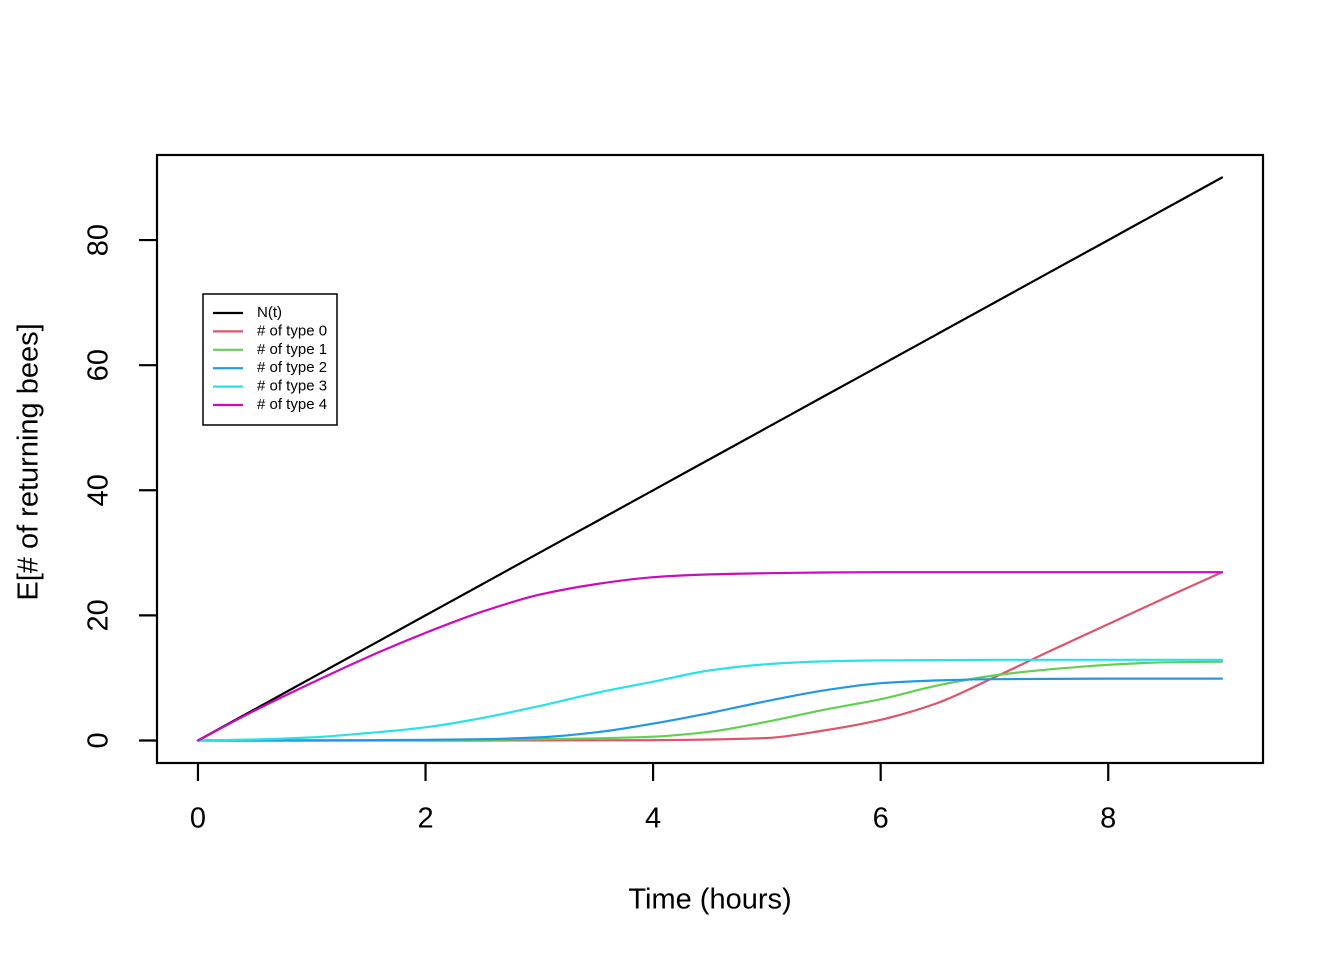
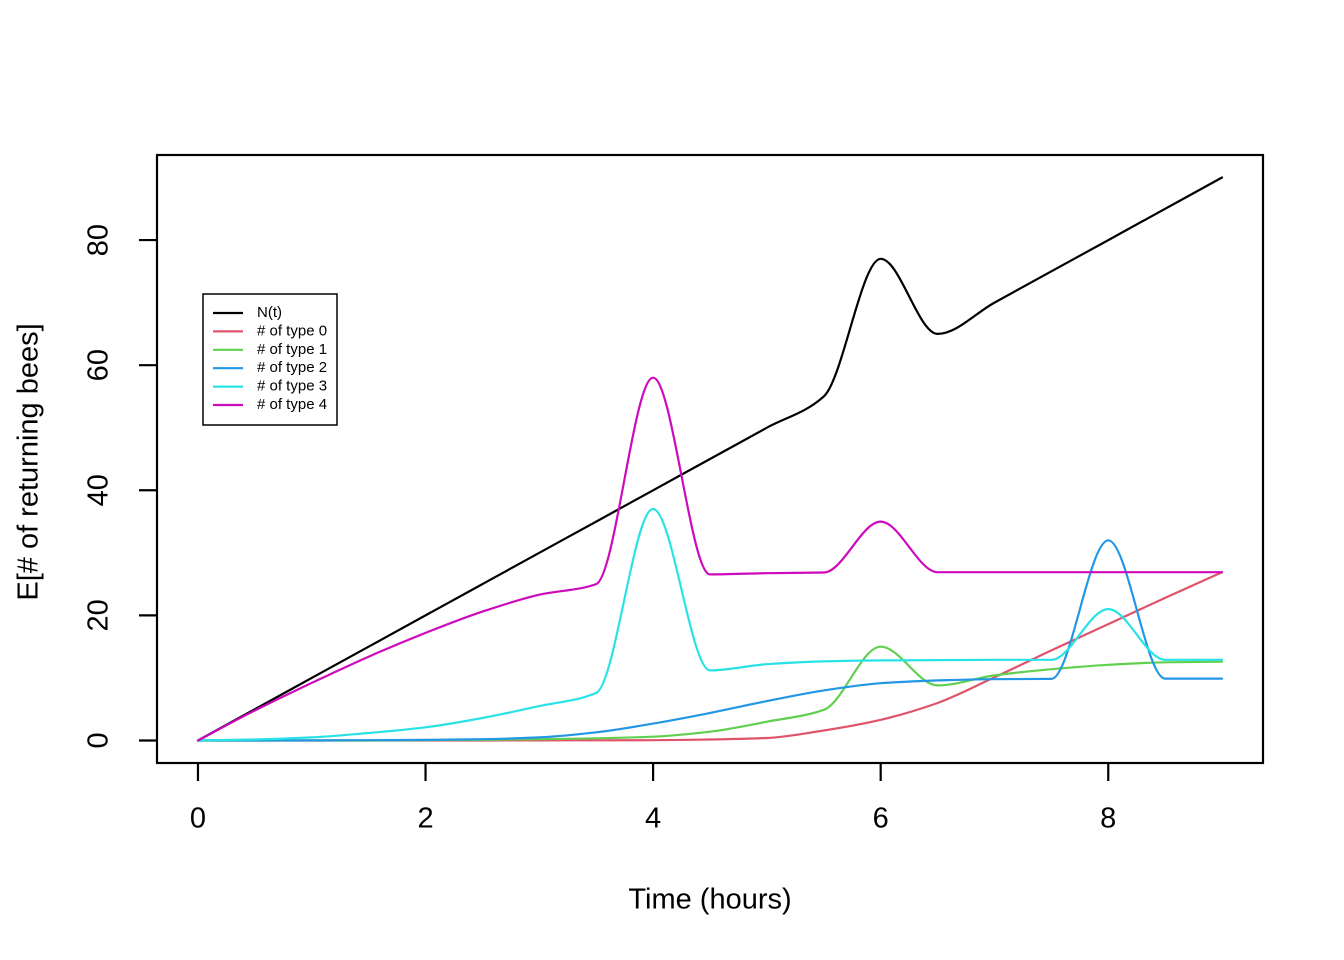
# of type 3/4: 9 -> 37
# of type 4/4: 26 -> 58
N(t)/6: 60 -> 77
# of type 1/6: 7 -> 15
# of type 4/6: 27 -> 35
# of type 2/8: 10 -> 32
# of type 3/8: 13 -> 21
